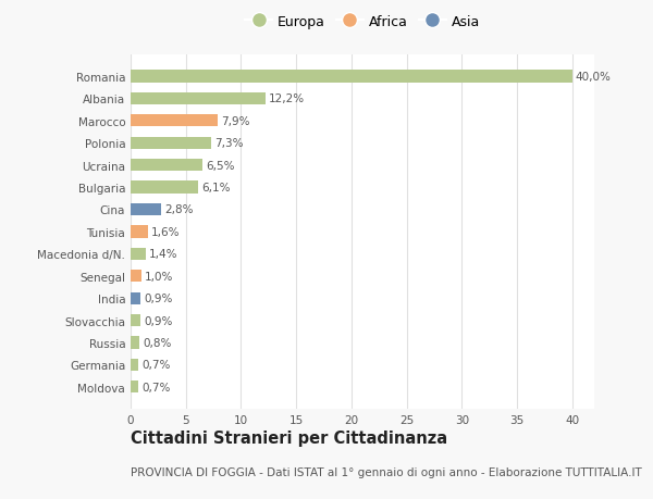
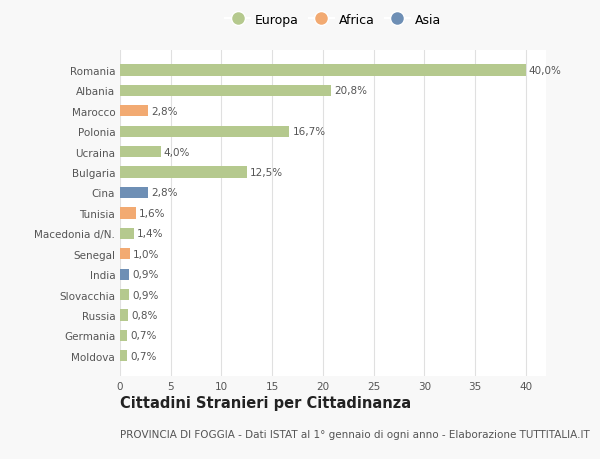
Albania: 12,2% -> 20,8%
Marocco: 7,9% -> 2,8%
Polonia: 7,3% -> 16,7%
Ucraina: 6,5% -> 4,0%
Bulgaria: 6,1% -> 12,5%
